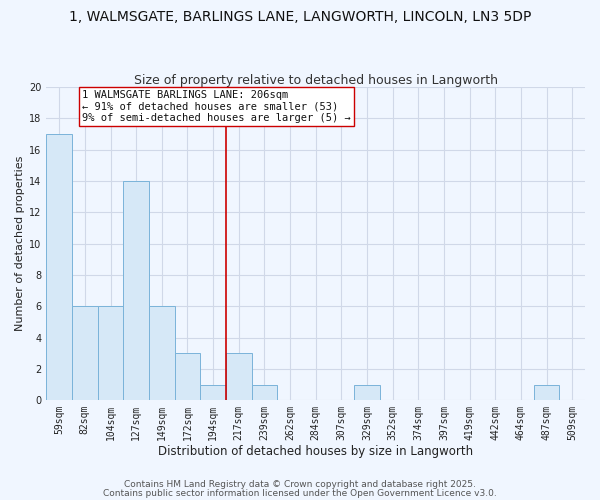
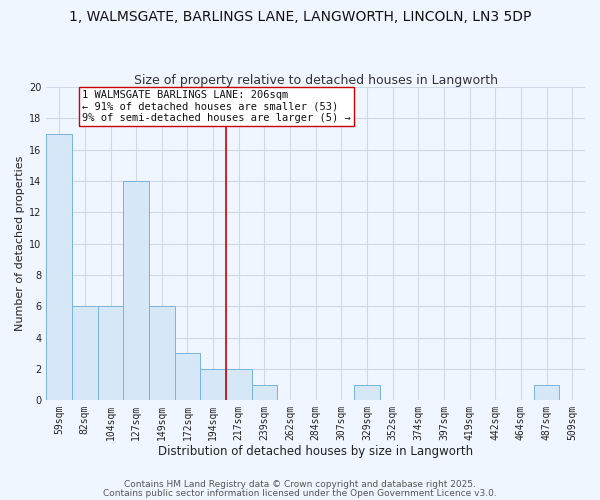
194sqm: 1 -> 2
217sqm: 3 -> 2
